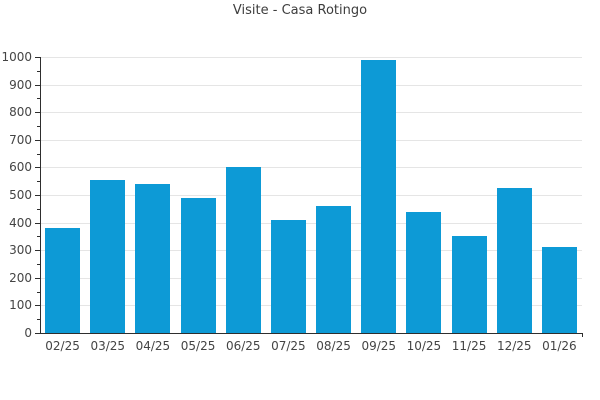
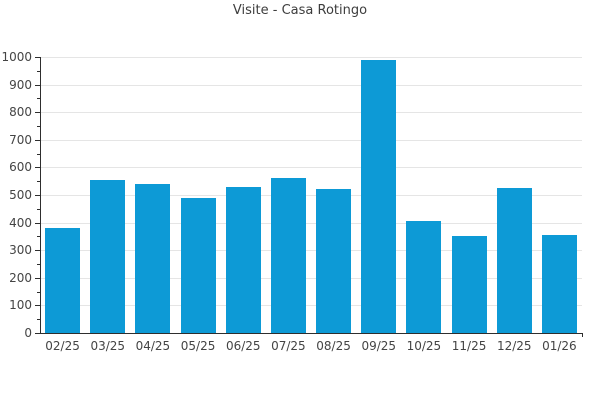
06/25: 600 -> 530
07/25: 410 -> 560
08/25: 460 -> 520
10/25: 440 -> 400
01/26: 310 -> 360
